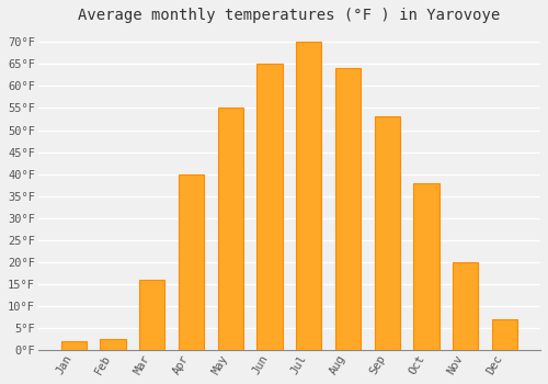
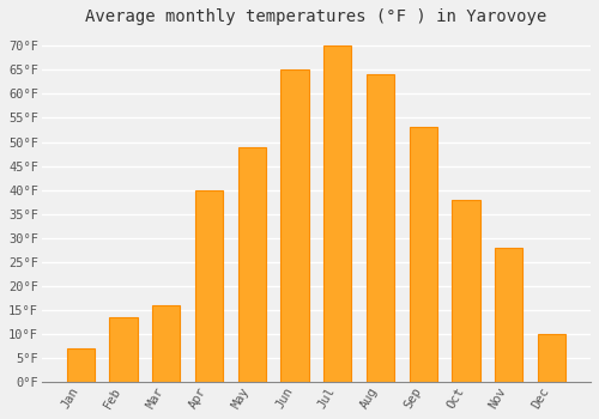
Jan: 2.0°F -> 7.0°F
Feb: 2.5°F -> 13.5°F
May: 55.0°F -> 49.0°F
Nov: 20.0°F -> 28.0°F
Dec: 7.0°F -> 10.0°F
